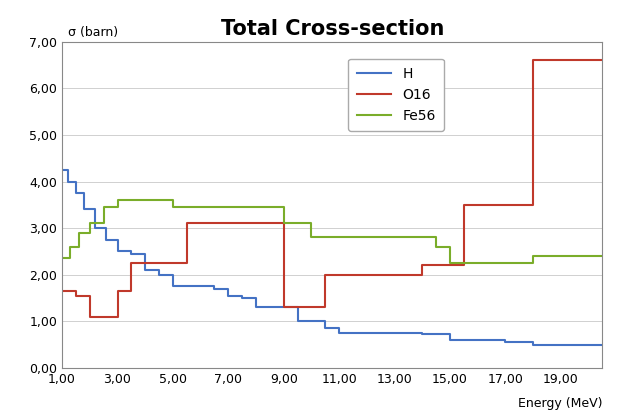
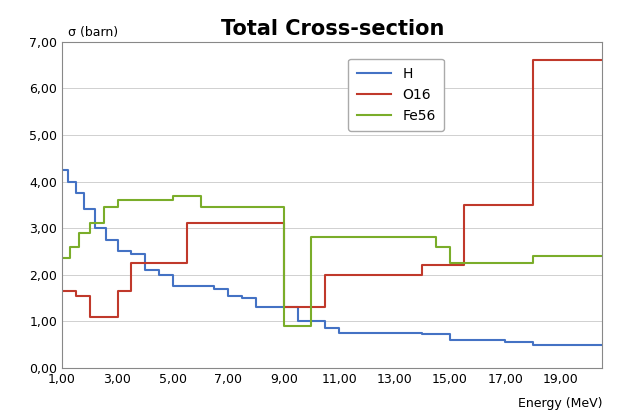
Fe56/5,00: 3,45 -> 3,70
Fe56/9,00: 3,10 -> 0,90
